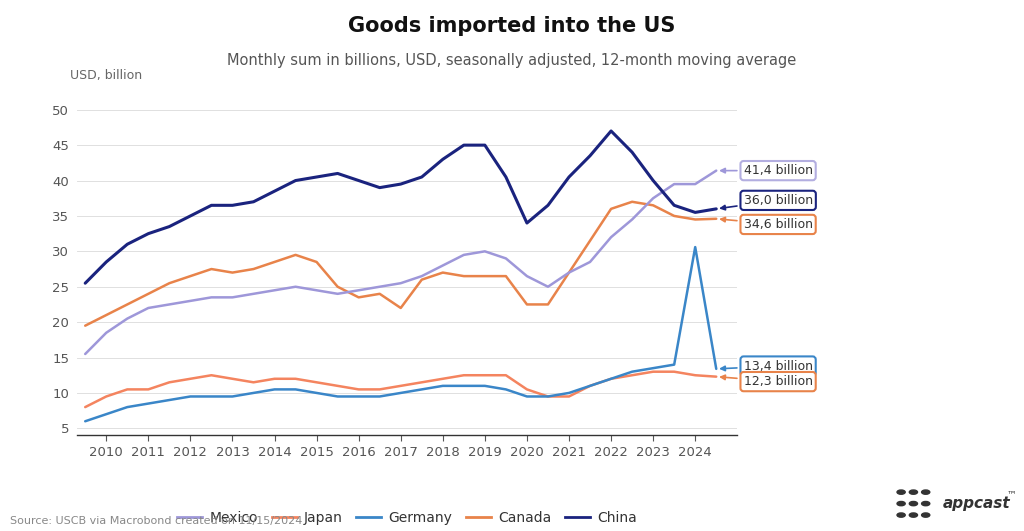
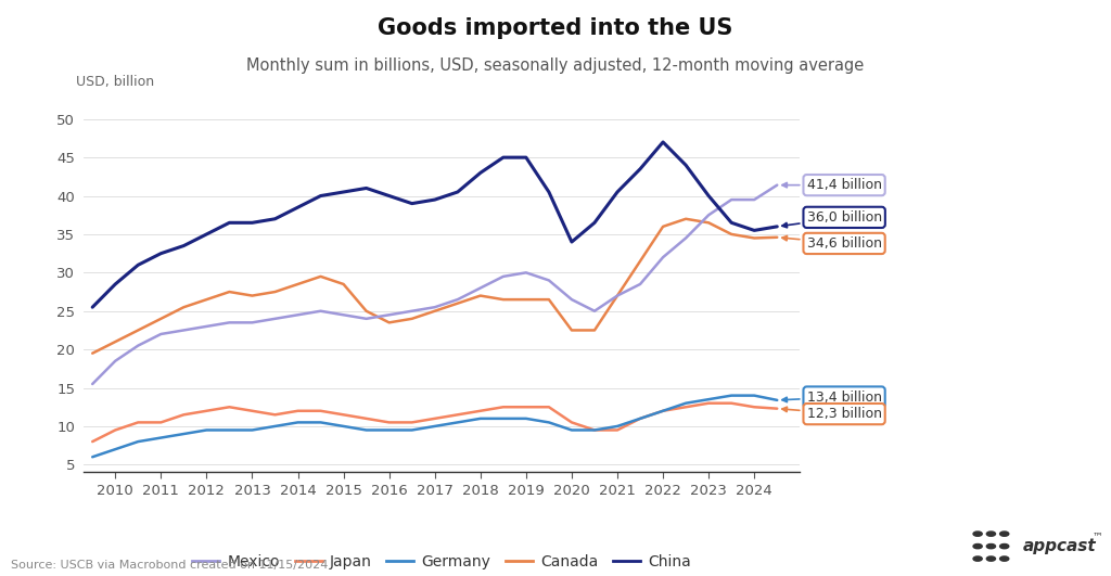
Canada/2017: 22.0 -> 25.0
Germany/2024: 30.6 -> 14.0
